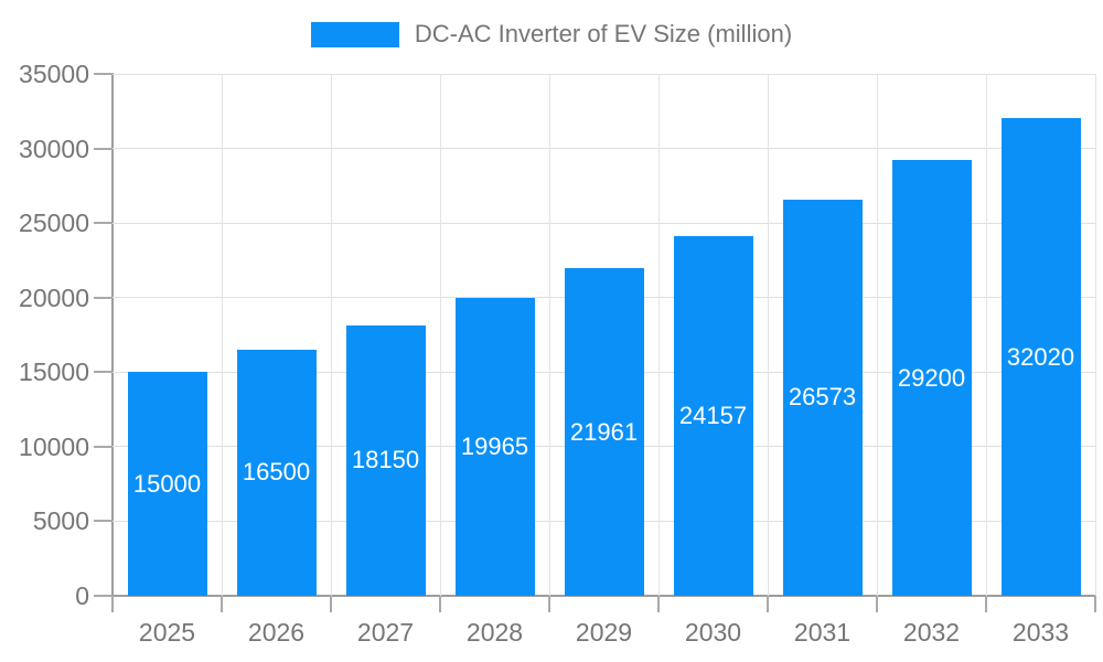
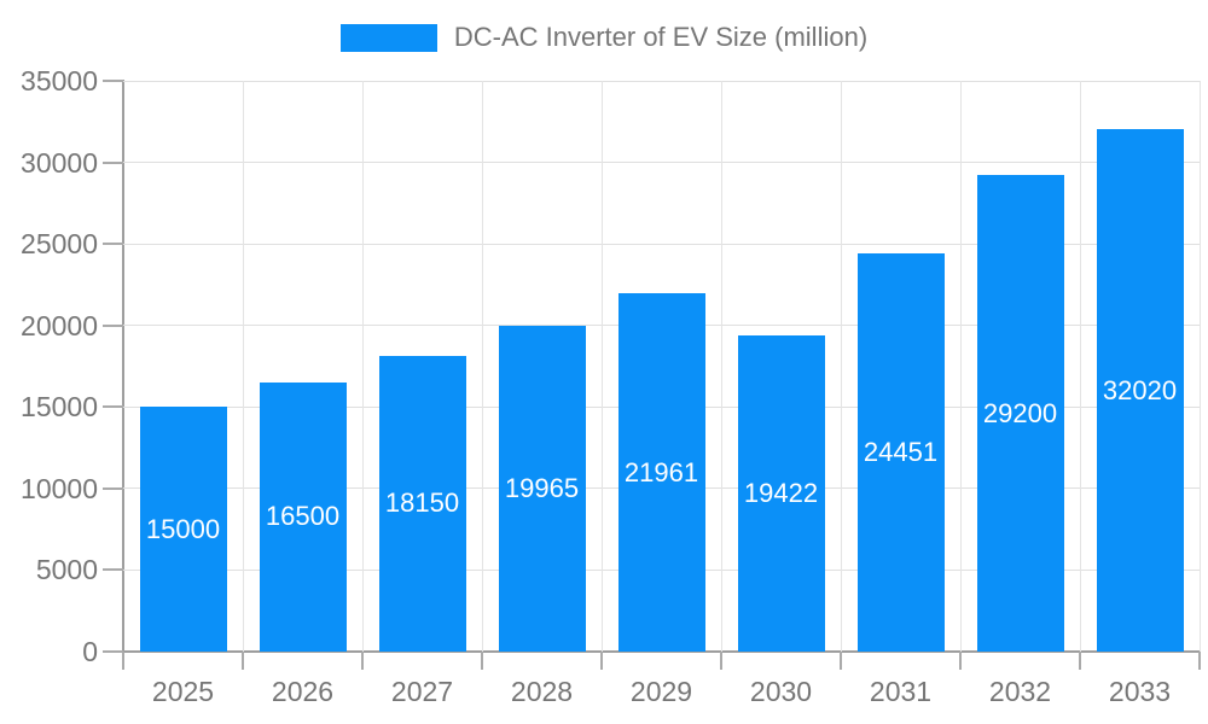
2030: 24157 -> 19422
2031: 26573 -> 24451
